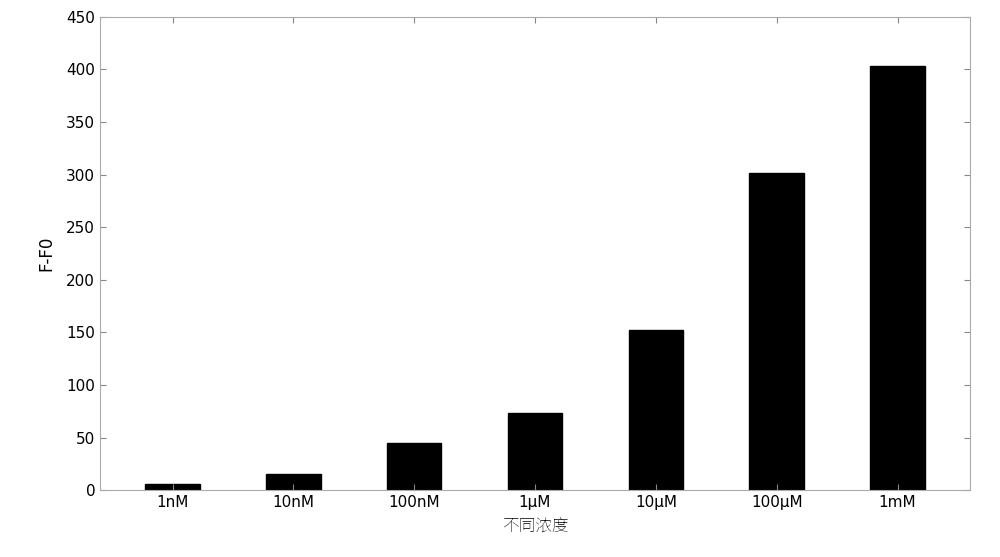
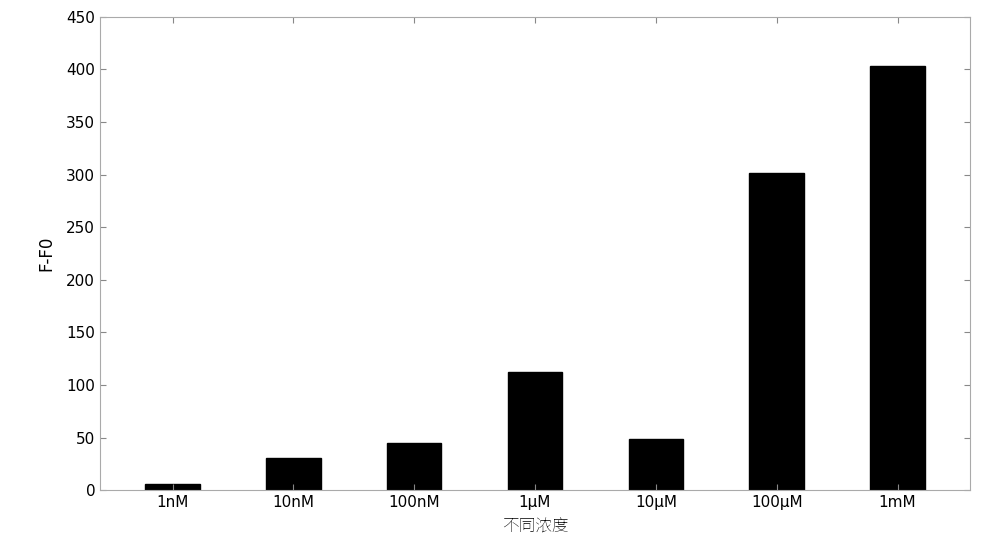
10nM: 15 -> 31
1μM: 73 -> 112
10μM: 152 -> 49
